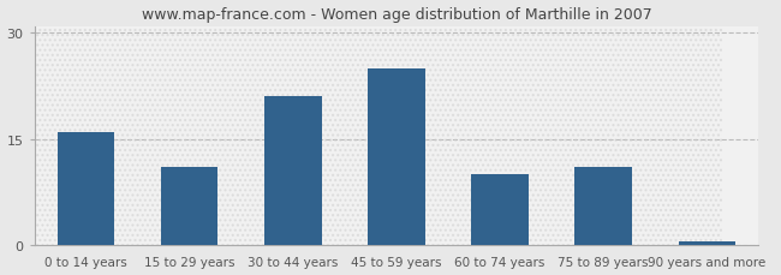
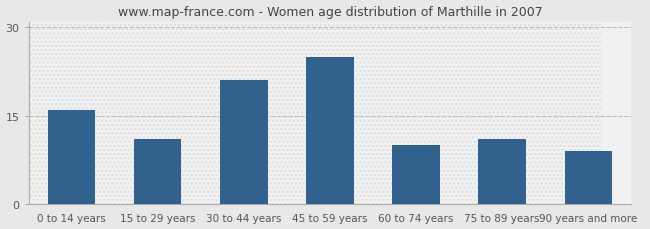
90 years and more: 0.5 -> 9.0
